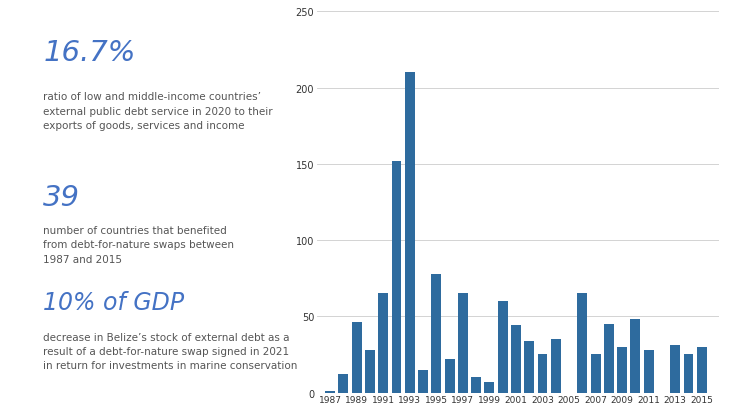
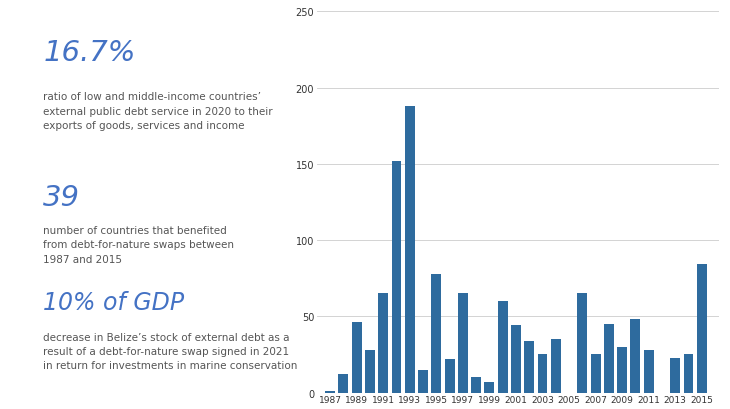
1993: 210 -> 188
2013: 31 -> 23
2015: 30 -> 84
